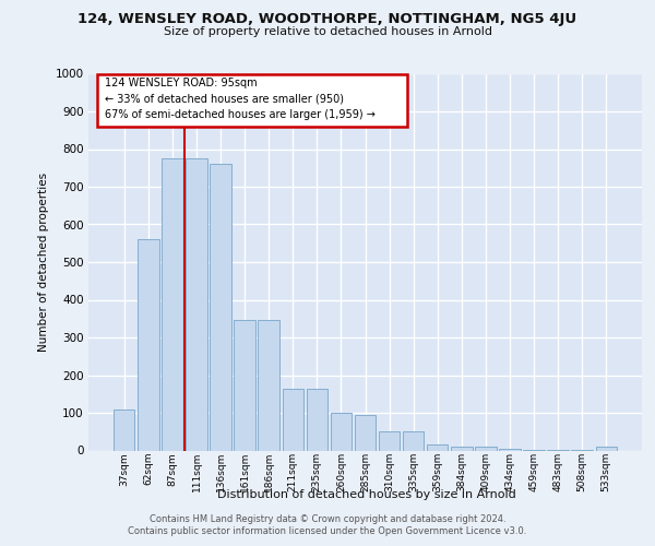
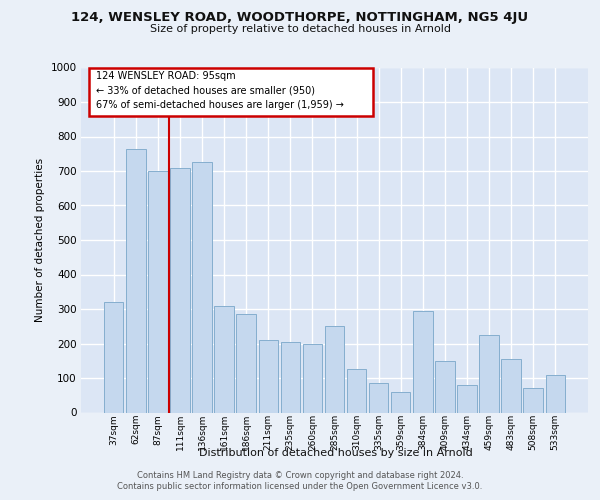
37sqm: 110 -> 320
62sqm: 560 -> 765
87sqm: 775 -> 700
111sqm: 775 -> 710
136sqm: 760 -> 725
161sqm: 345 -> 310
186sqm: 345 -> 285
211sqm: 165 -> 210
235sqm: 165 -> 205
260sqm: 100 -> 200
285sqm: 95 -> 250
310sqm: 50 -> 125
335sqm: 50 -> 85
359sqm: 15 -> 60
384sqm: 10 -> 295
409sqm: 10 -> 150
434sqm: 5 -> 80
459sqm: 2 -> 225
483sqm: 2 -> 155
508sqm: 2 -> 70
533sqm: 10 -> 110
